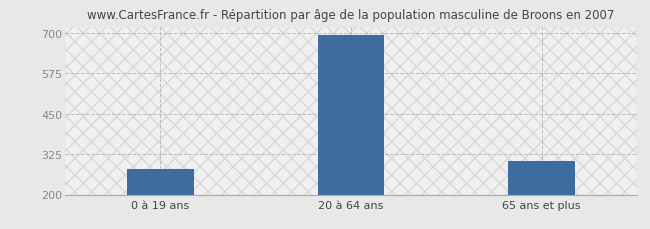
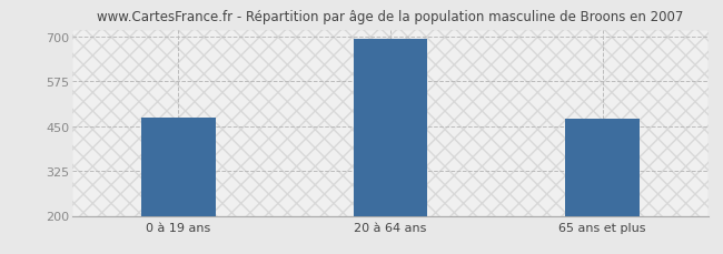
0 à 19 ans: 278 -> 475
65 ans et plus: 305 -> 470
